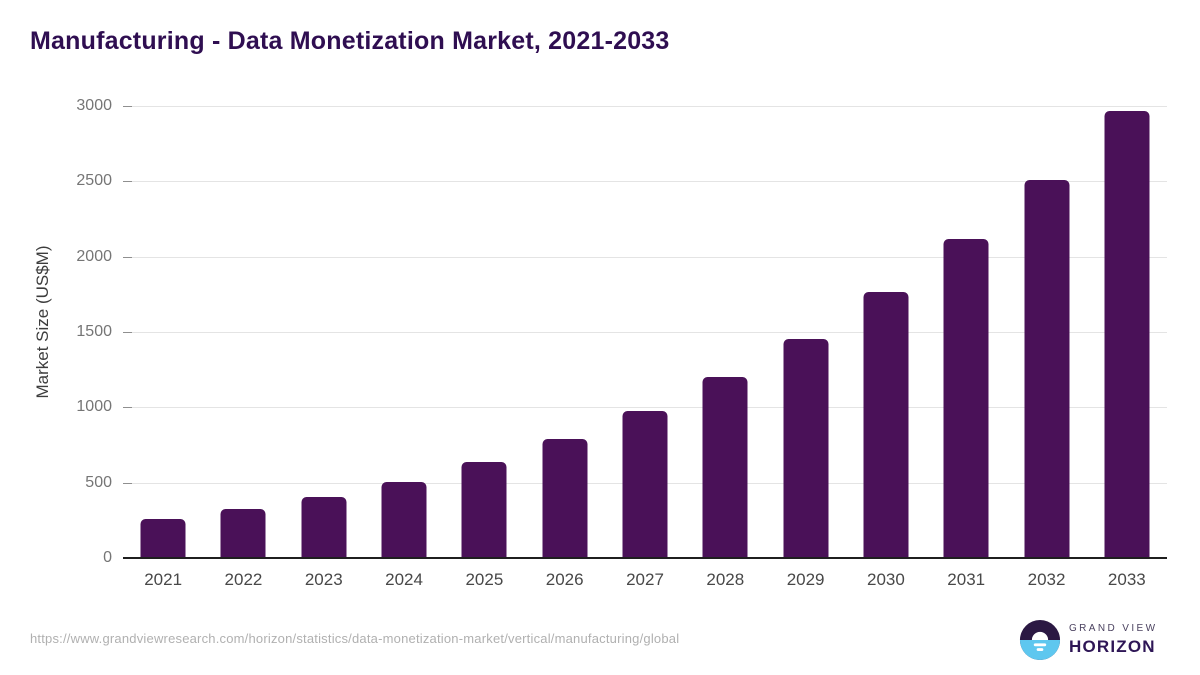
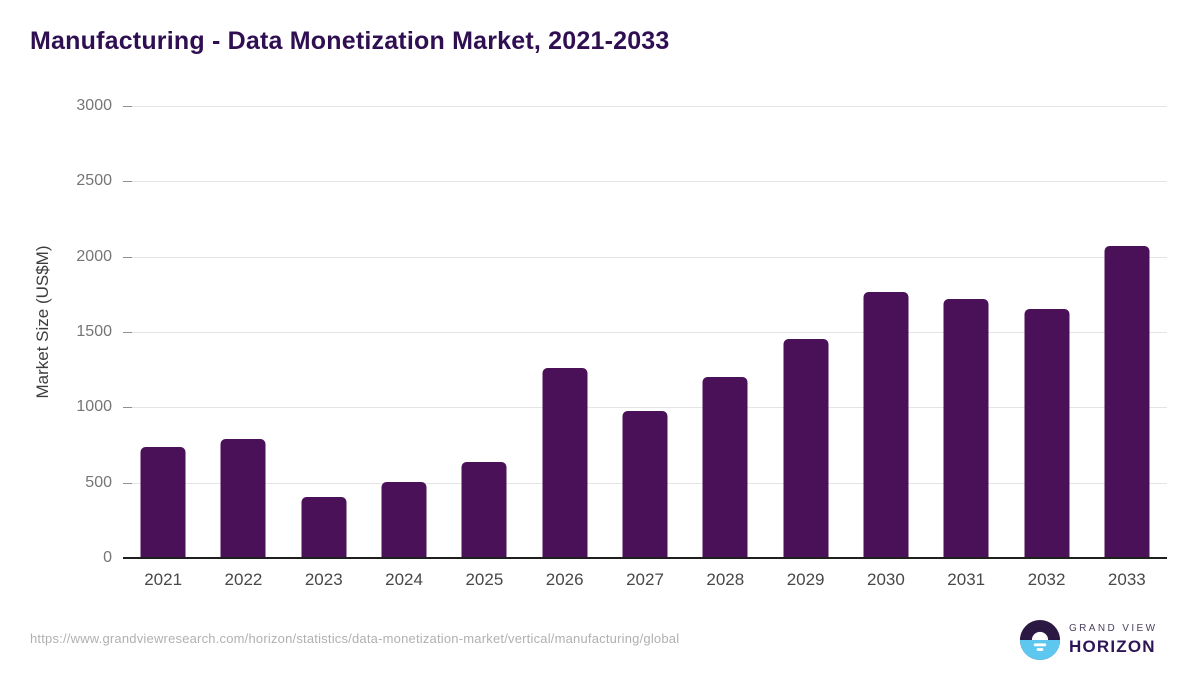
2021: 260 -> 740
2022: 320 -> 790
2026: 790 -> 1260
2031: 2120 -> 1720
2032: 2510 -> 1650
2033: 2970 -> 2070
